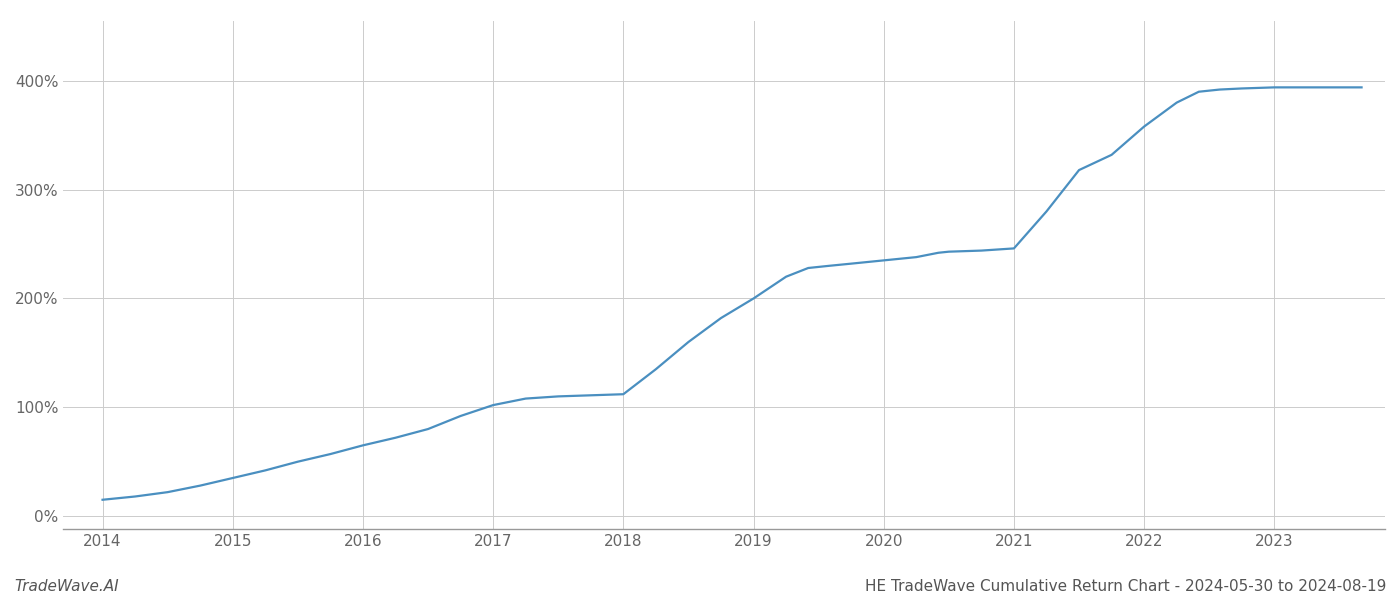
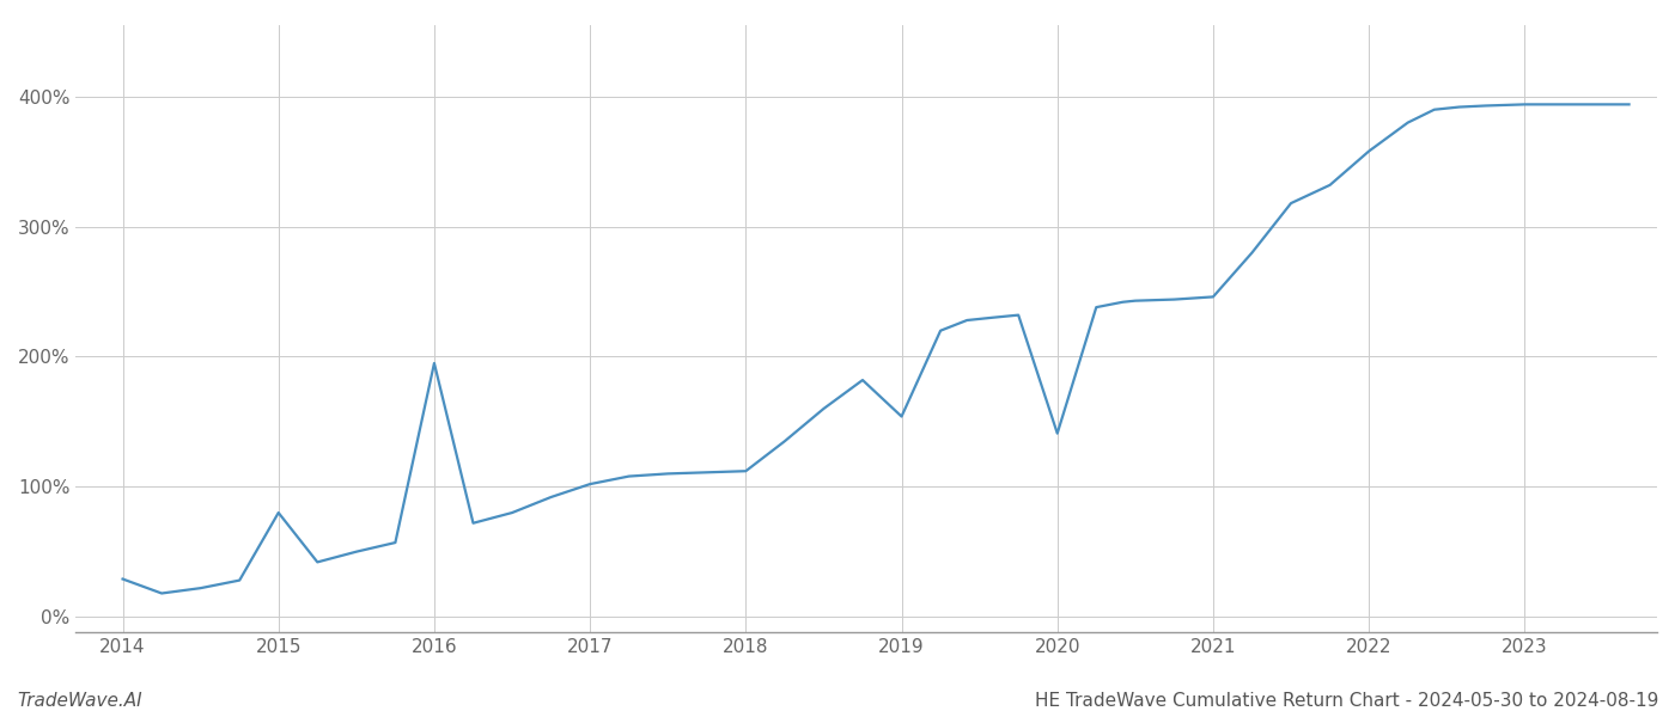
2014: 15% -> 29%
2015: 35% -> 80%
2016: 65% -> 195%
2019: 200% -> 154%
2020: 235% -> 141%
